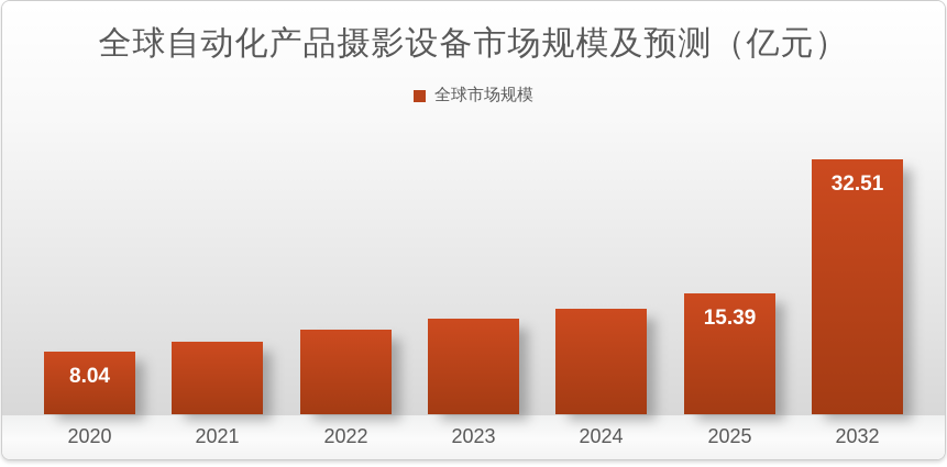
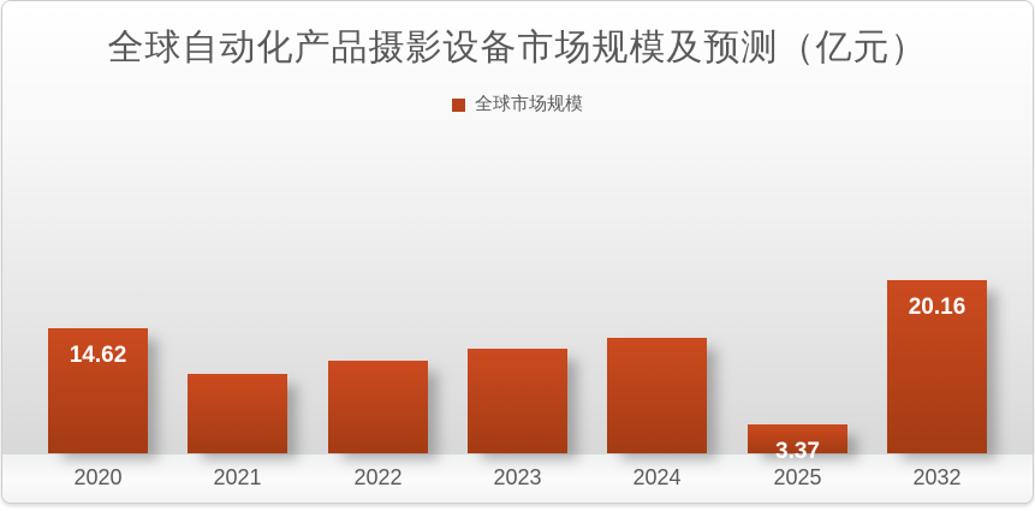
2020: 8.04 -> 14.62
2025: 15.39 -> 3.37
2032: 32.51 -> 20.16
